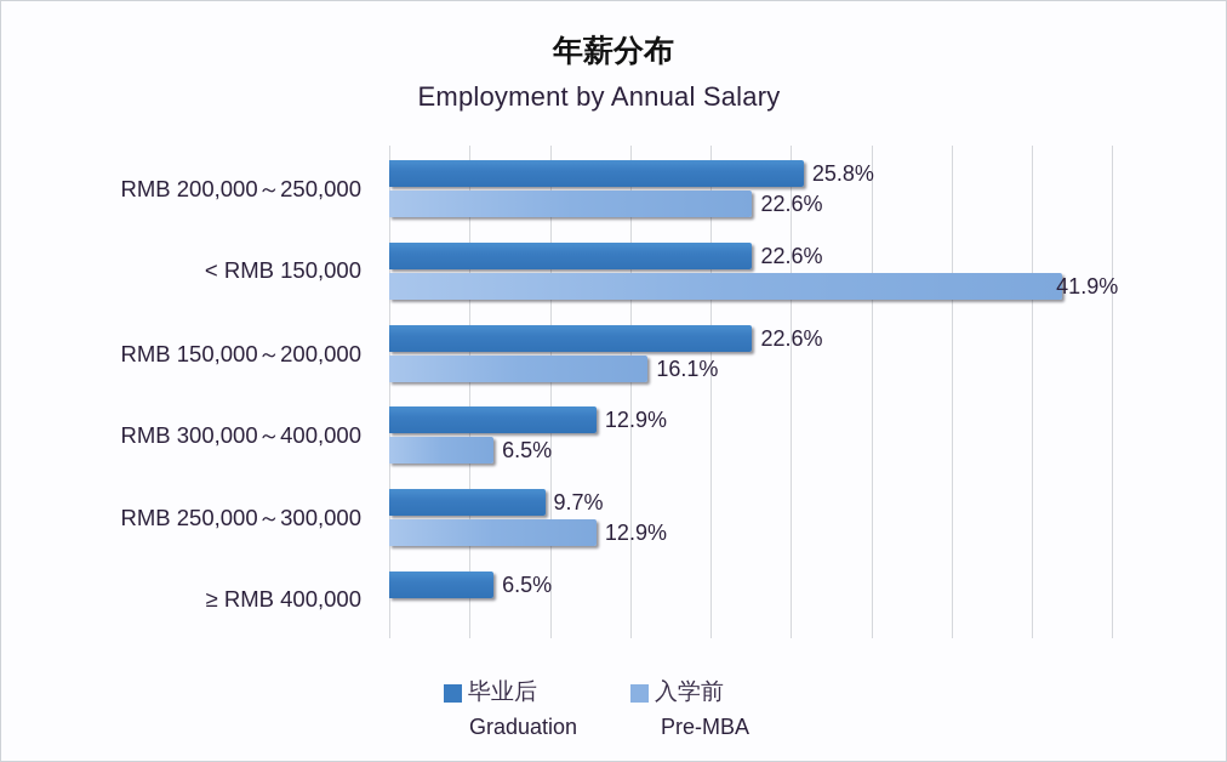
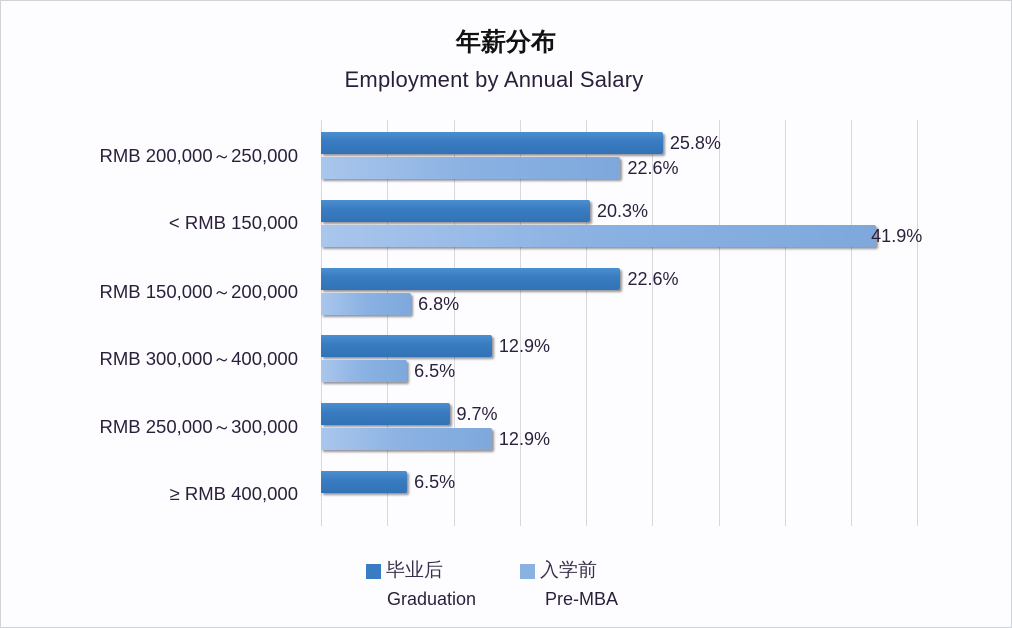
毕业后 Graduation/< RMB 150,000: 22.6% -> 20.3%
入学前 Pre-MBA/RMB 150,000～200,000: 16.1% -> 6.8%
